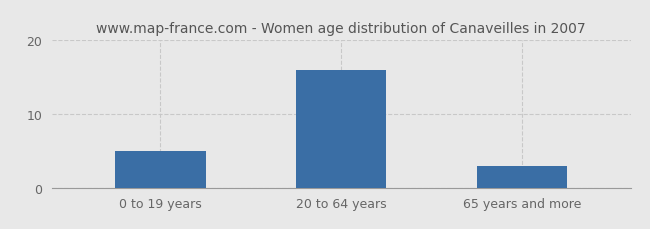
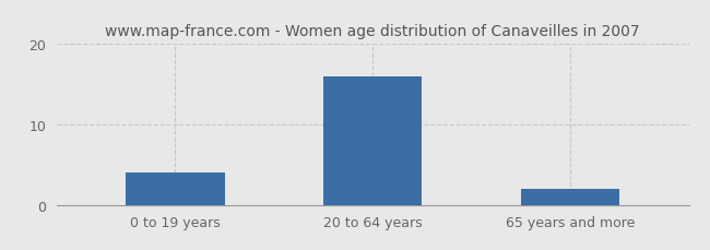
0 to 19 years: 5 -> 4
65 years and more: 3 -> 2
